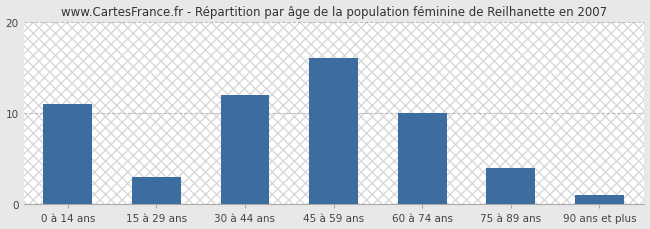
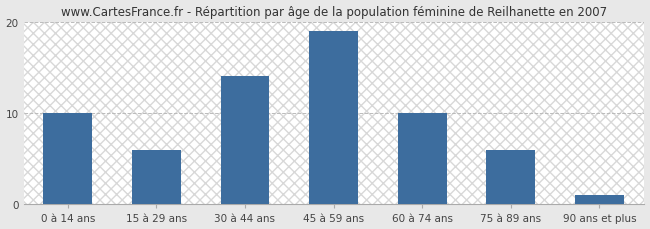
0 à 14 ans: 11 -> 10
15 à 29 ans: 3 -> 6
30 à 44 ans: 12 -> 14
45 à 59 ans: 16 -> 19
75 à 89 ans: 4 -> 6
